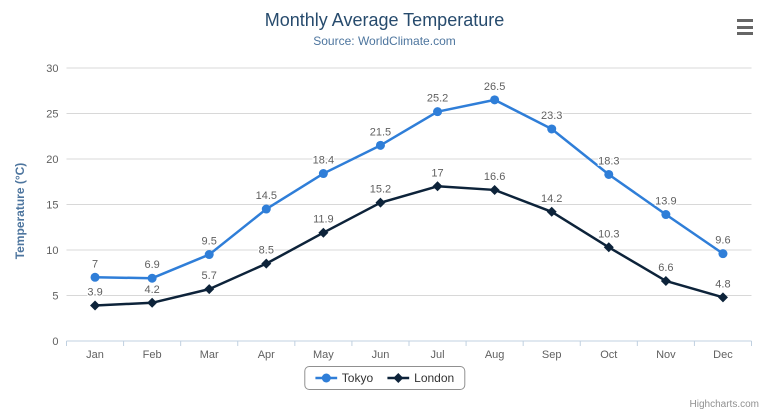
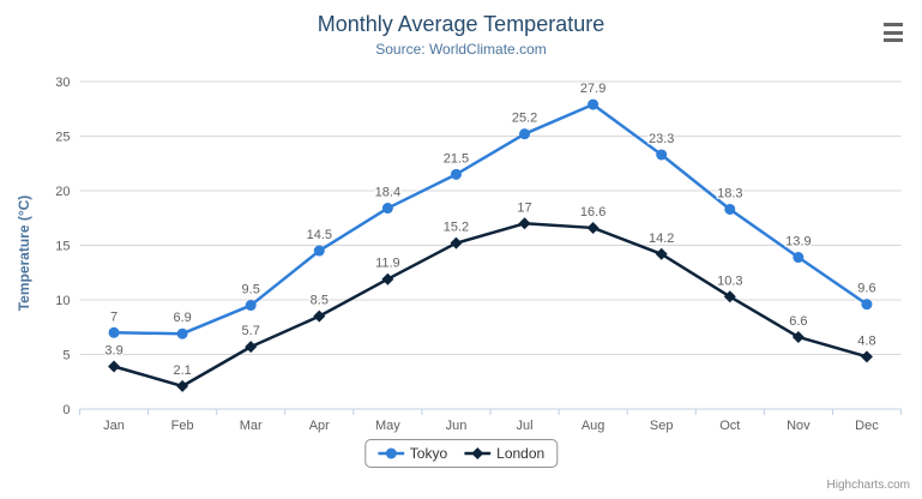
London/Feb: 4.2 -> 2.1
Tokyo/Aug: 26.5 -> 27.9
